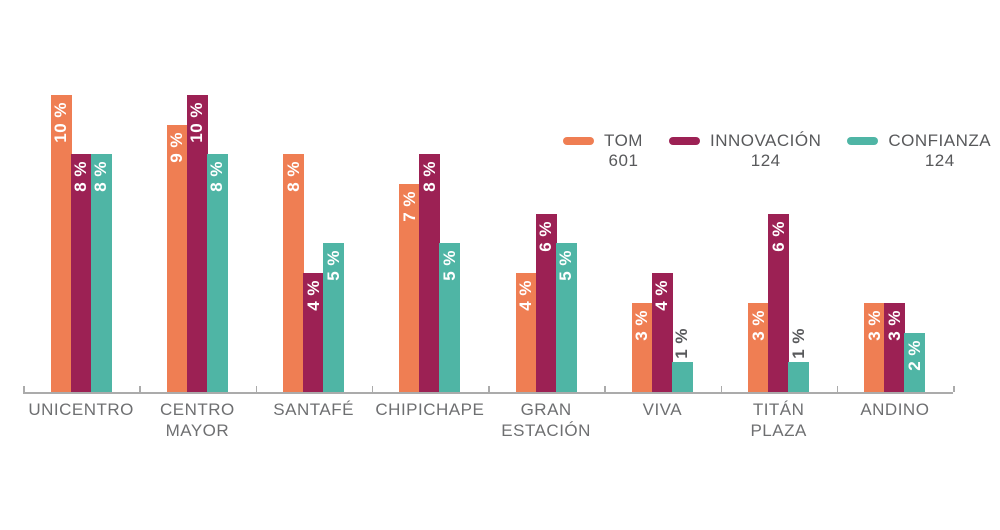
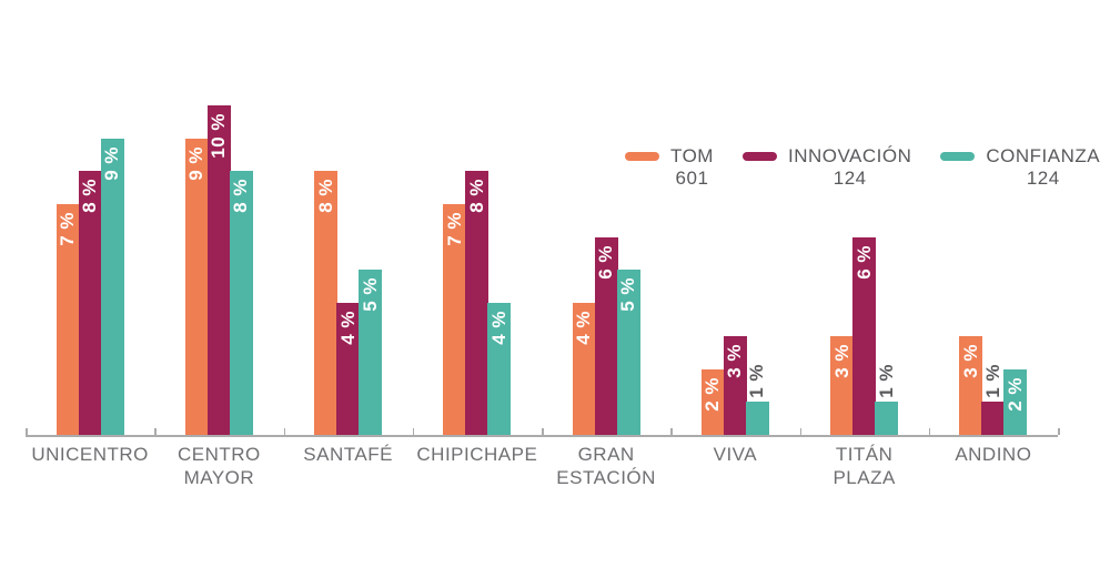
TOM/UNICENTRO: 10 -> 7
CONFIANZA/UNICENTRO: 8 -> 9
CONFIANZA/CHIPICHAPE: 5 -> 4
TOM/VIVA: 3 -> 2
INNOVACIÓN/VIVA: 4 -> 3
INNOVACIÓN/ANDINO: 3 -> 1
